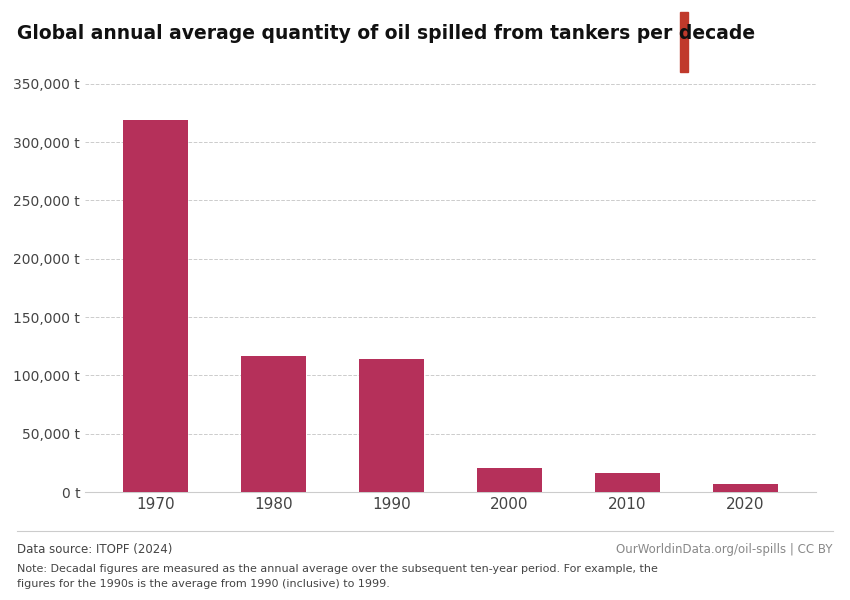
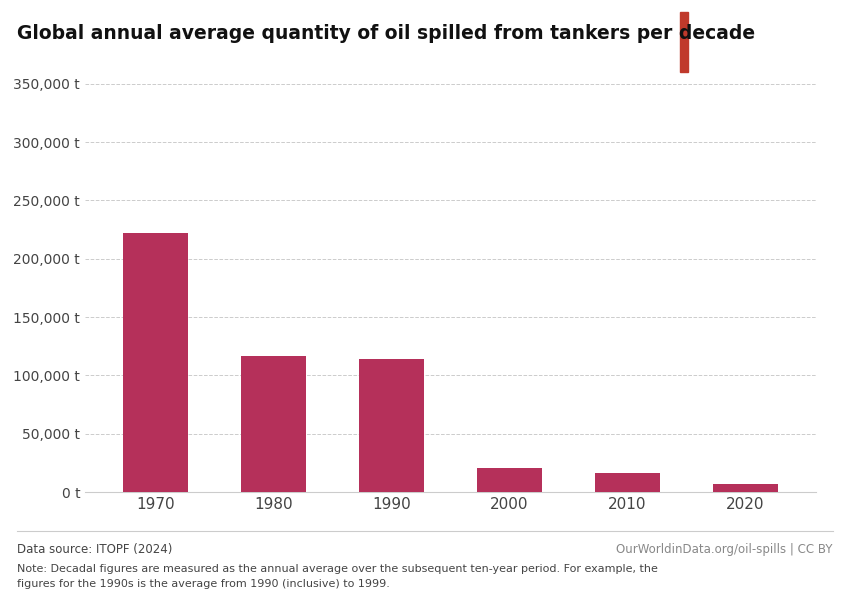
1970: 319,000 t -> 222,000 t
